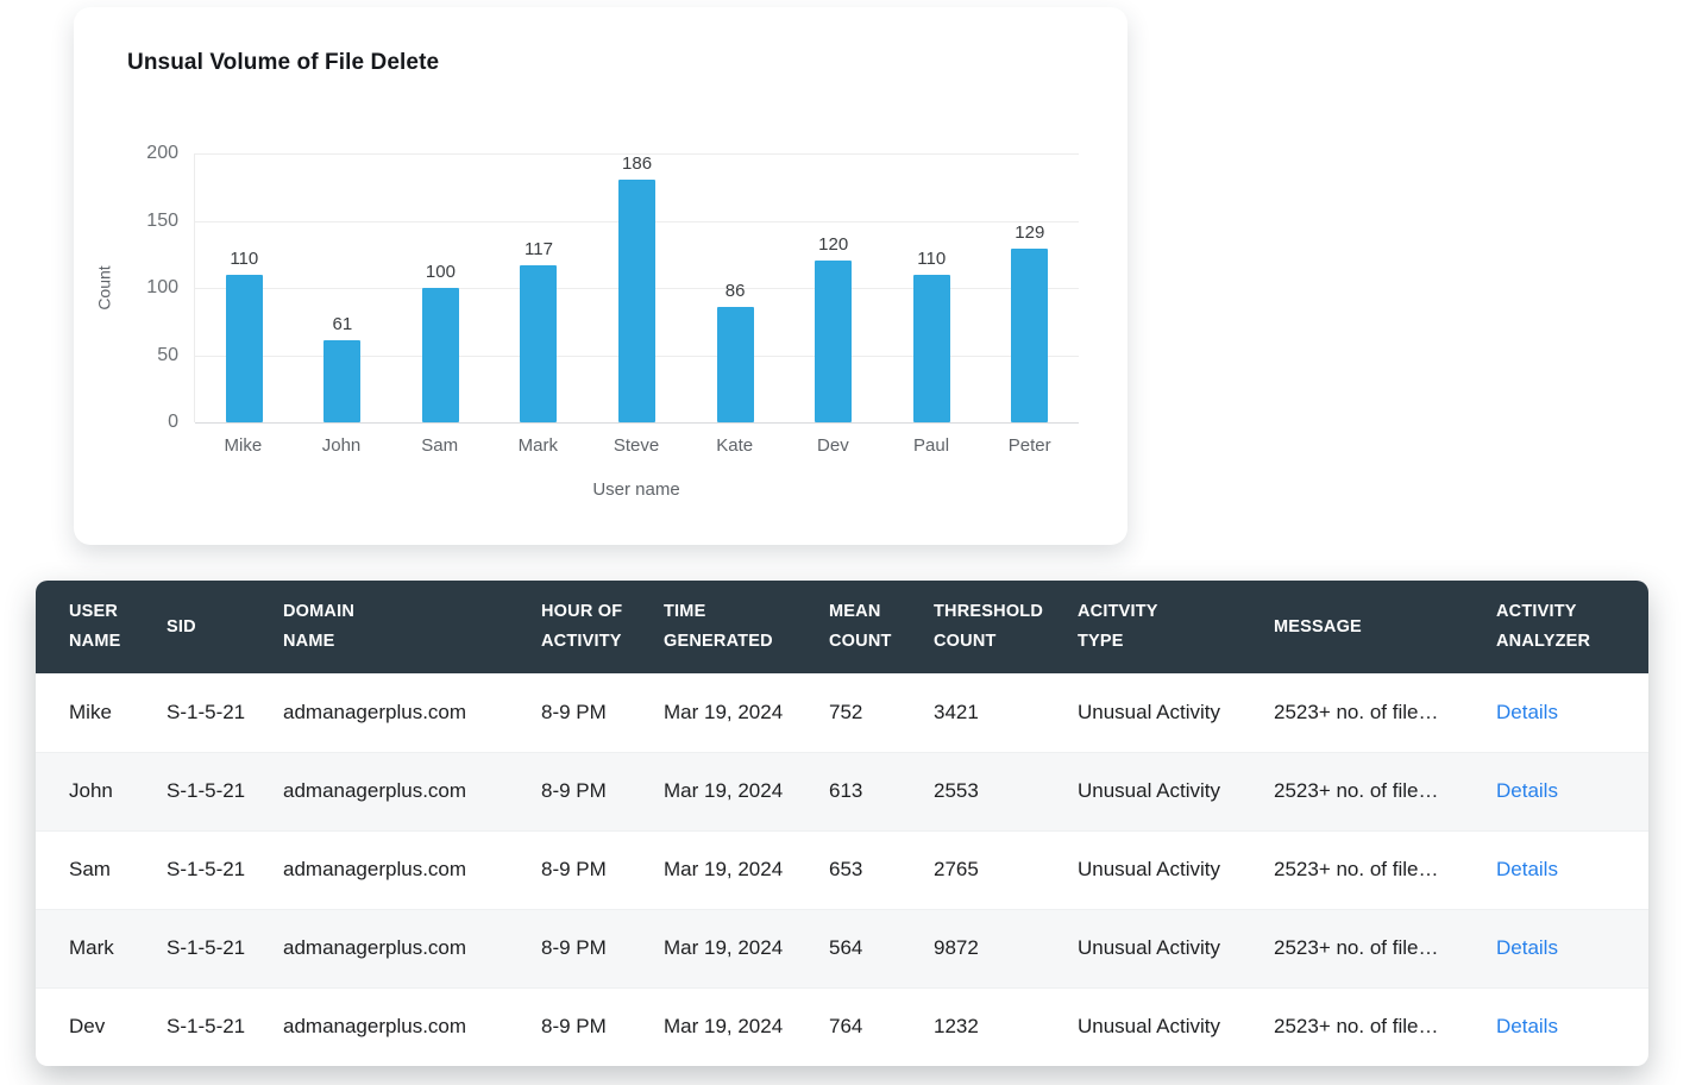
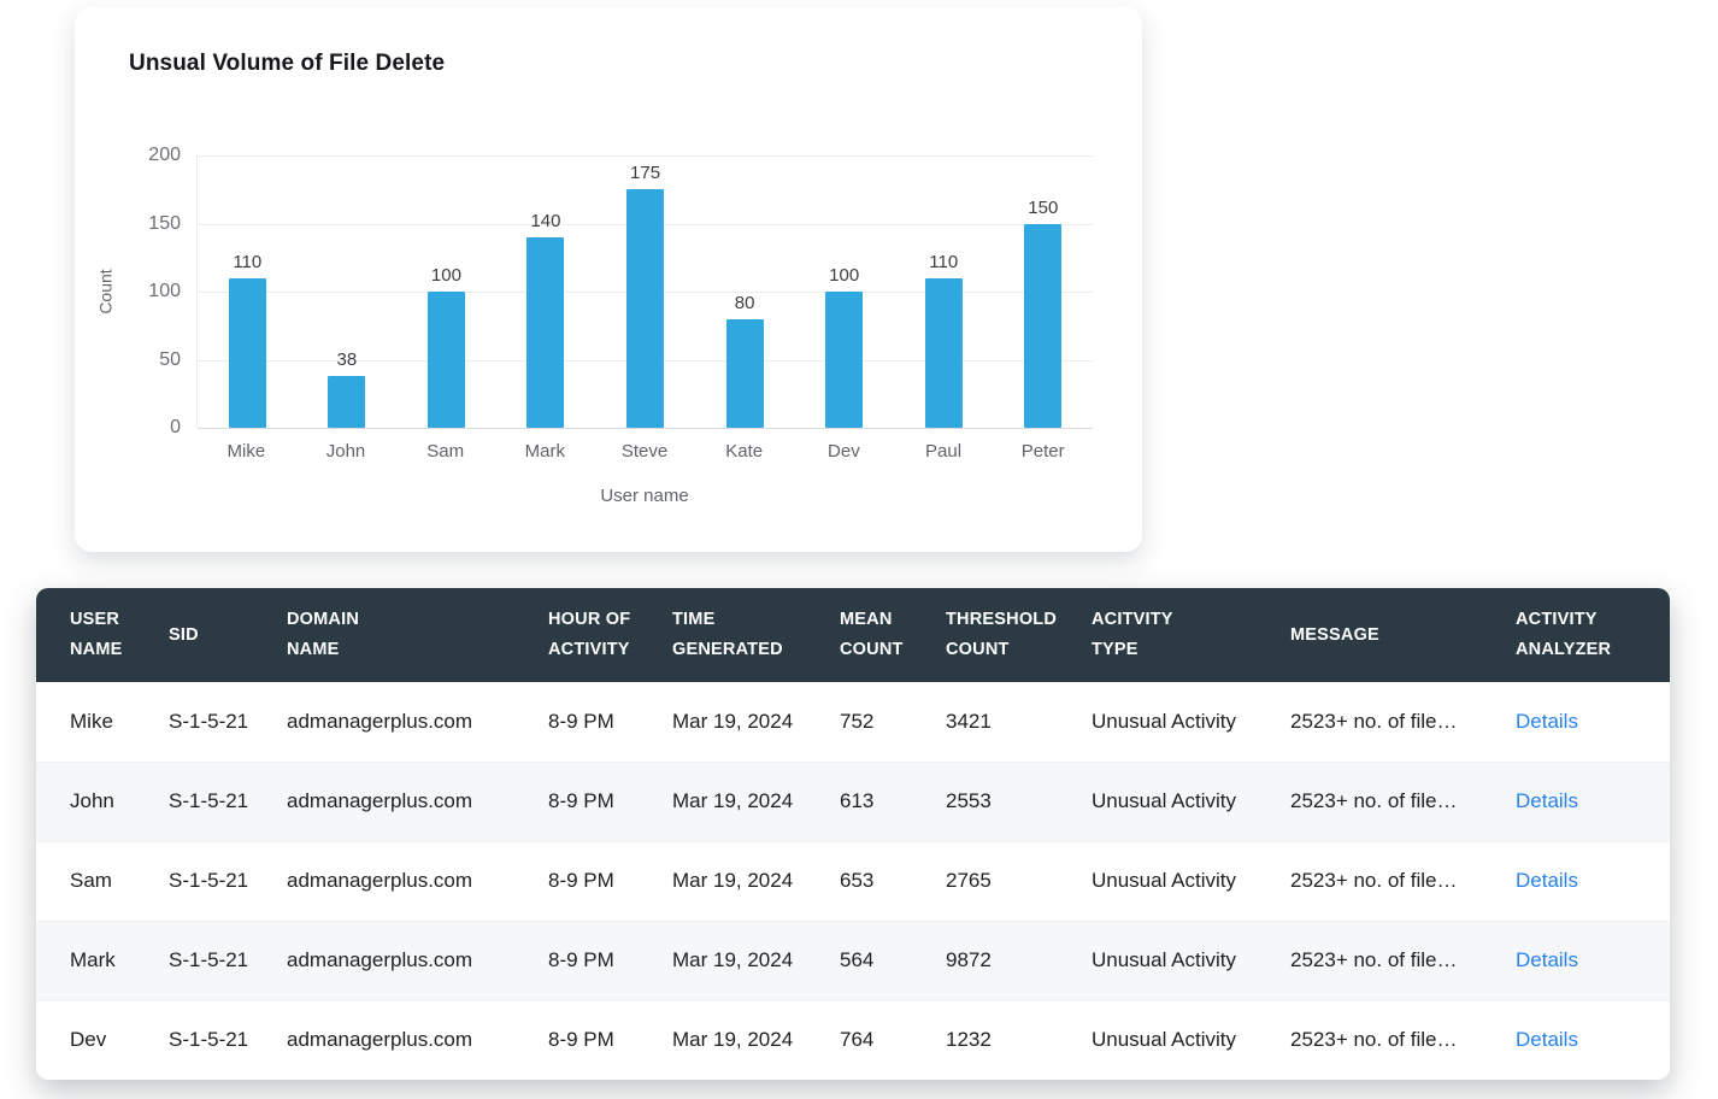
John: 61 -> 38
Mark: 117 -> 140
Steve: 186 -> 175
Kate: 86 -> 80
Dev: 120 -> 100
Peter: 129 -> 150
